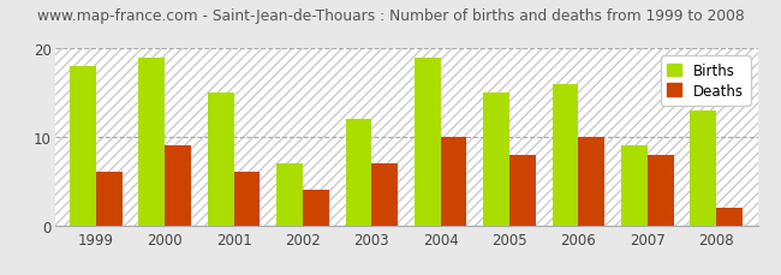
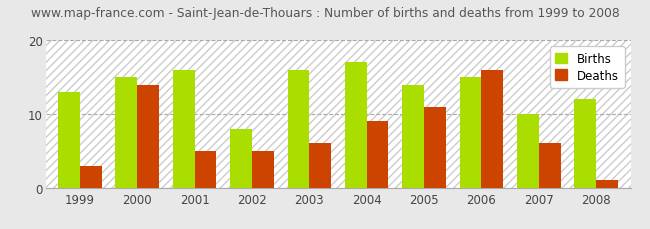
Births/1999: 18 -> 13
Deaths/1999: 6 -> 3
Births/2000: 19 -> 15
Deaths/2000: 9 -> 14
Births/2001: 15 -> 16
Deaths/2001: 6 -> 5
Births/2002: 7 -> 8
Deaths/2002: 4 -> 5
Births/2003: 12 -> 16
Deaths/2003: 7 -> 6
Births/2004: 19 -> 17
Deaths/2004: 10 -> 9
Births/2005: 15 -> 14
Deaths/2005: 8 -> 11
Births/2006: 16 -> 15
Deaths/2006: 10 -> 16
Births/2007: 9 -> 10
Deaths/2007: 8 -> 6
Births/2008: 13 -> 12
Deaths/2008: 2 -> 1
